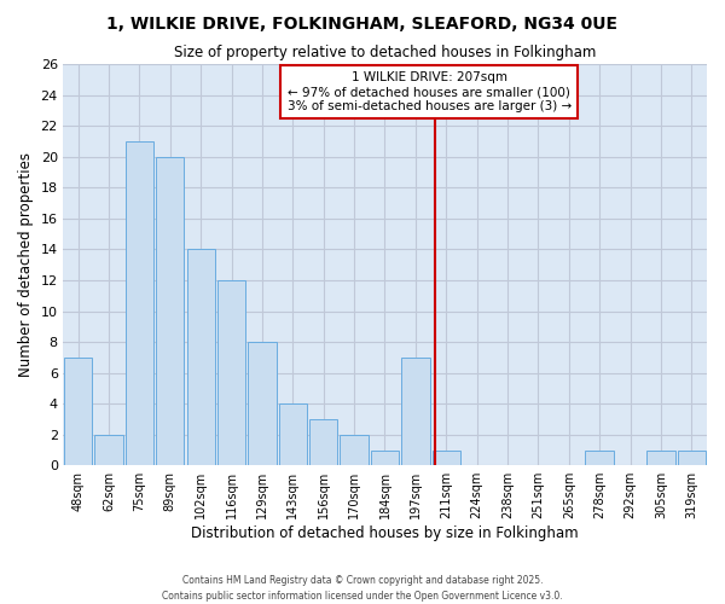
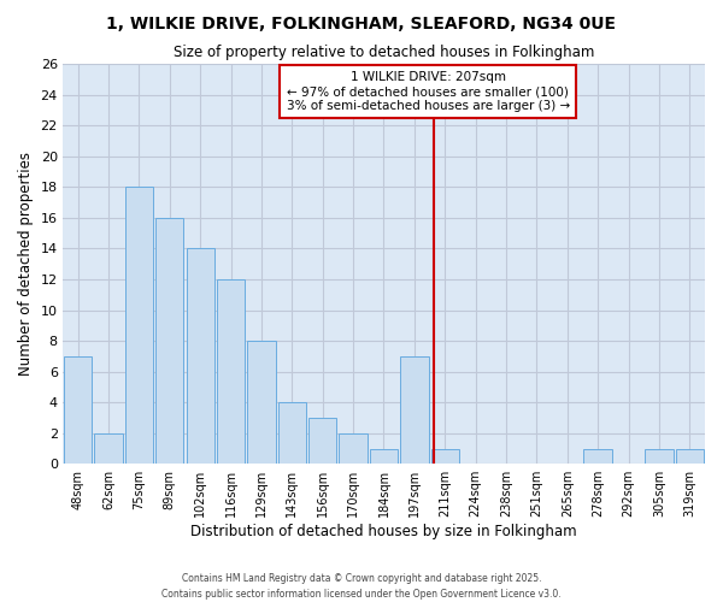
75sqm: 21 -> 18
89sqm: 20 -> 16
